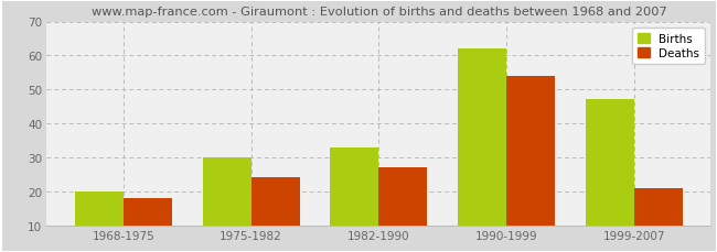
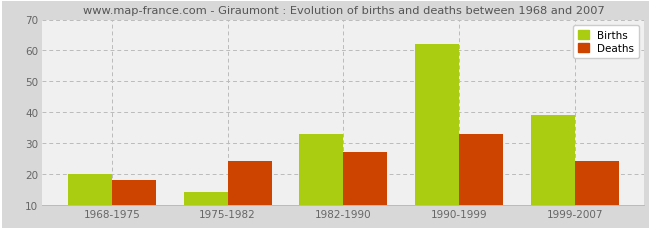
Births/1975-1982: 30 -> 14
Deaths/1990-1999: 54 -> 33
Births/1999-2007: 47 -> 39
Deaths/1999-2007: 21 -> 24
